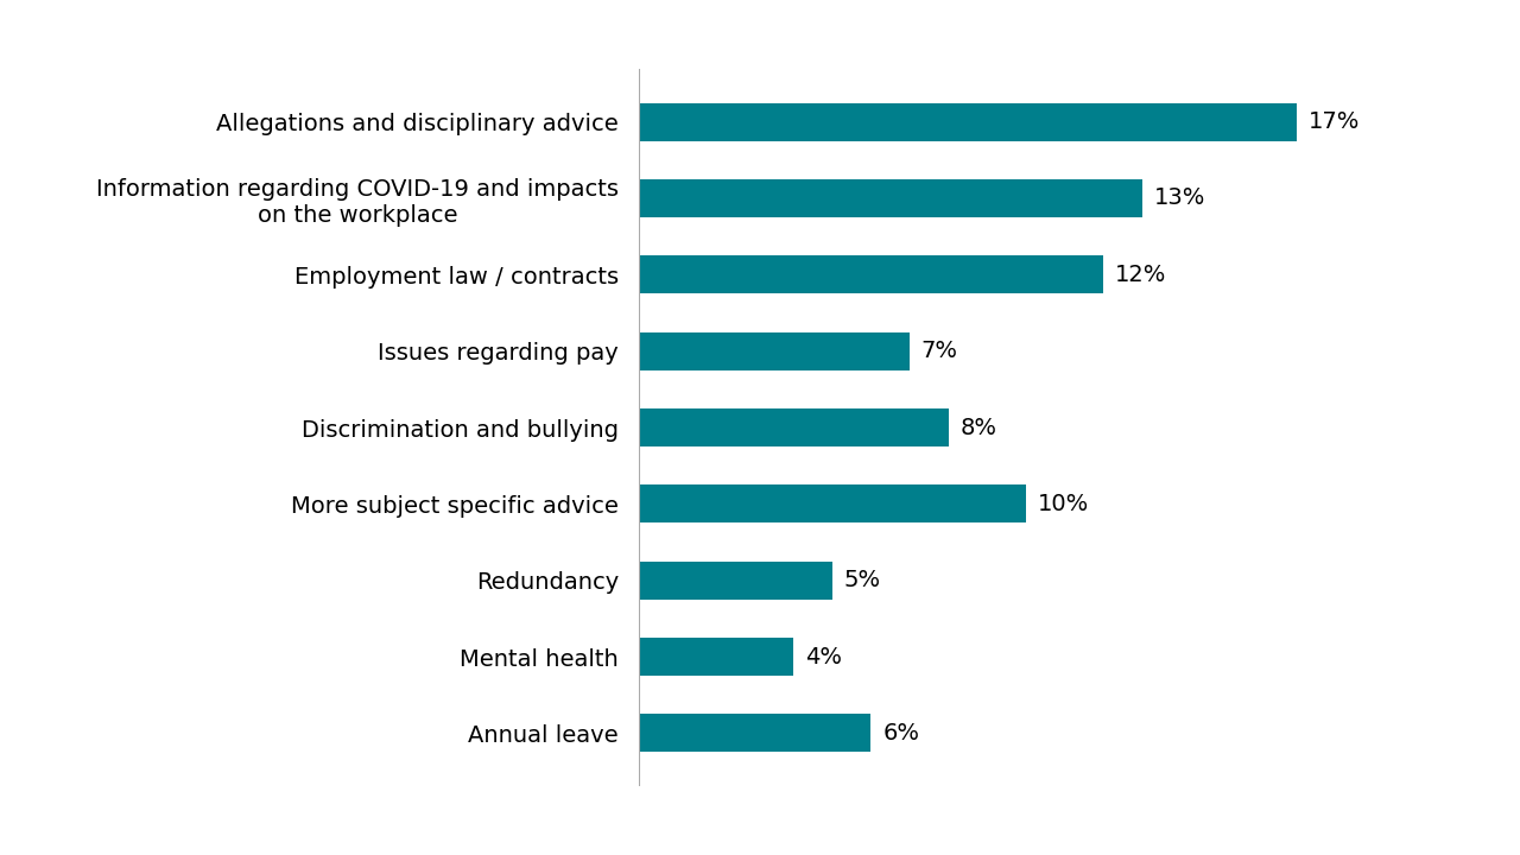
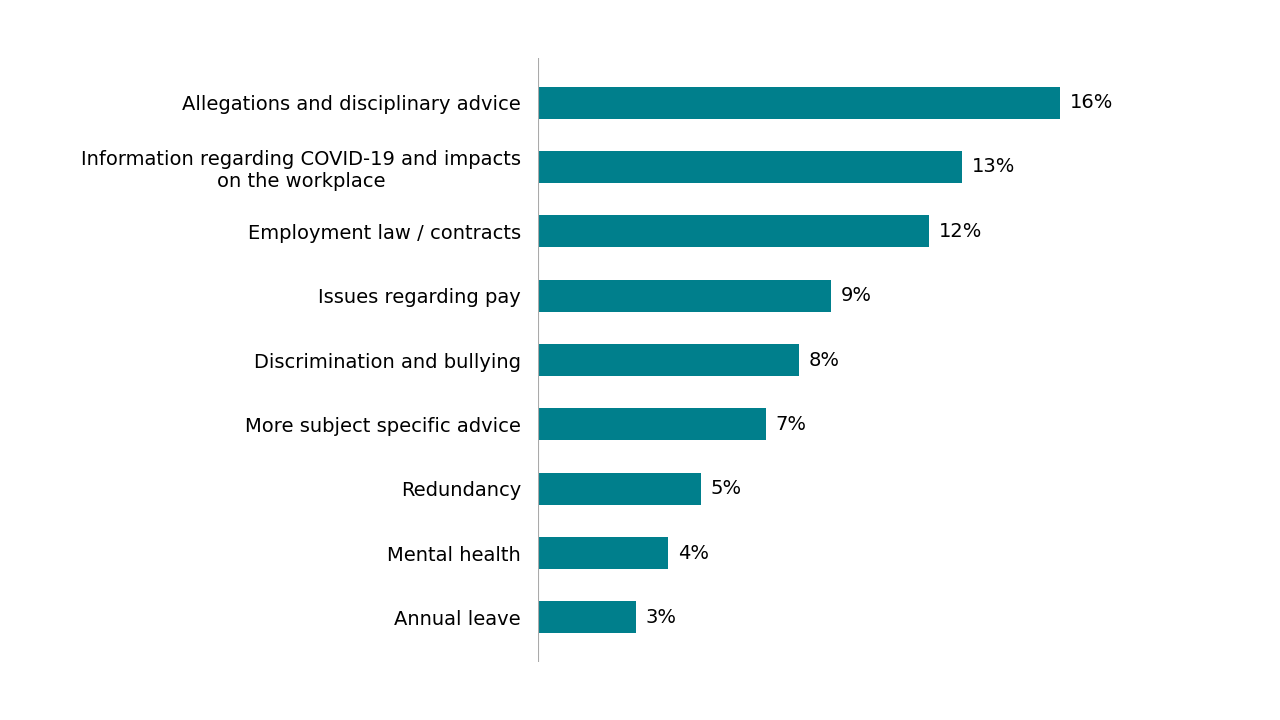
Allegations and disciplinary advice: 17% -> 16%
Issues regarding pay: 7% -> 9%
More subject specific advice: 10% -> 7%
Annual leave: 6% -> 3%
